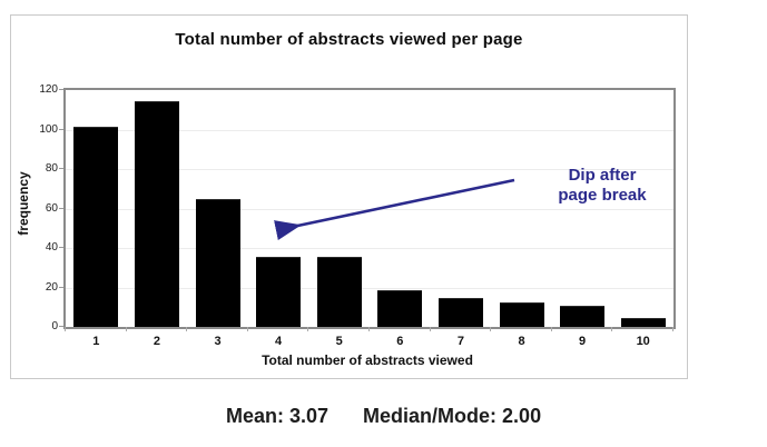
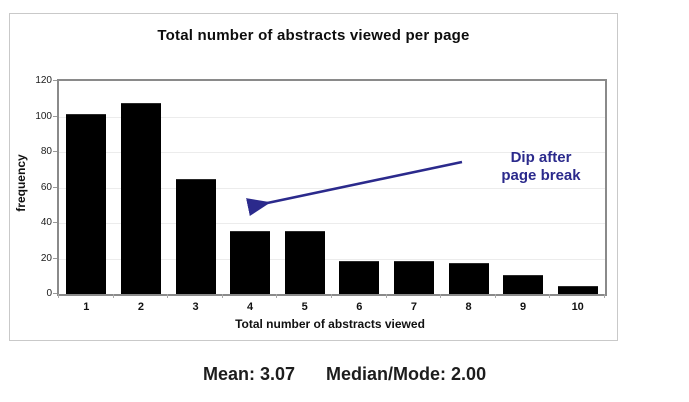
2: 114 -> 107
7: 14 -> 18
8: 12 -> 17
